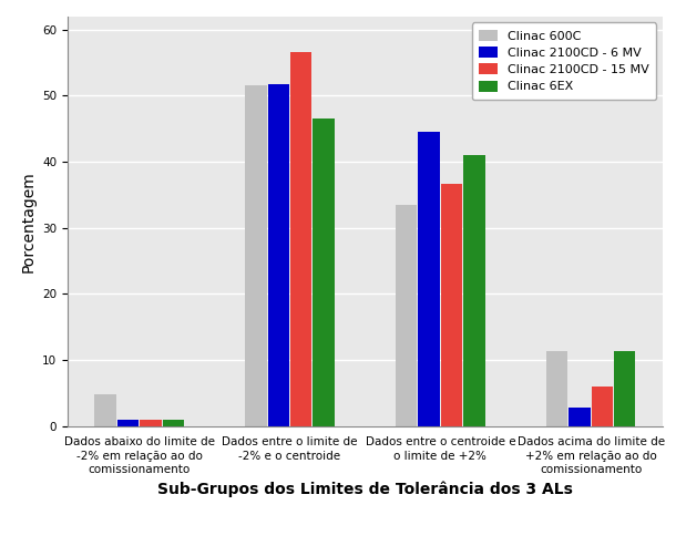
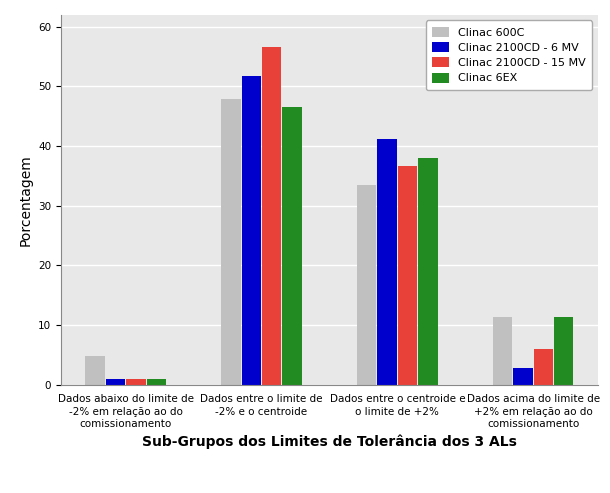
Clinac 600C/Dados entre o limite de -2% e o centroide: 51.5 -> 47.8
Clinac 2100CD - 6 MV/Dados entre o centroide e o limite de +2%: 44.5 -> 41.2
Clinac 6EX/Dados entre o centroide e o limite de +2%: 41.0 -> 38.0
